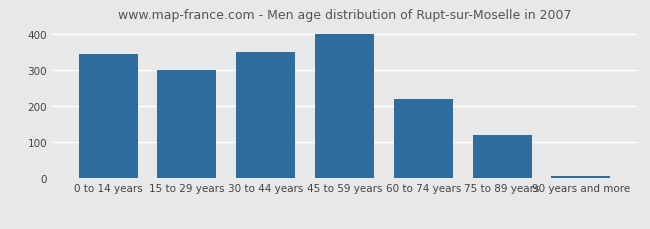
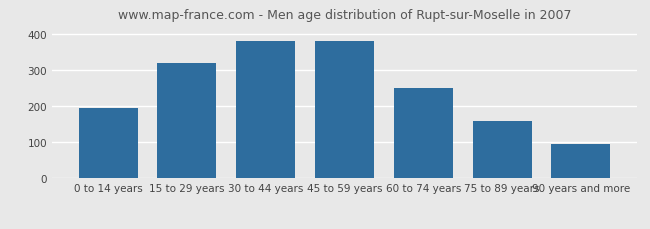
0 to 14 years: 345 -> 195
15 to 29 years: 300 -> 320
30 to 44 years: 350 -> 380
45 to 59 years: 400 -> 380
60 to 74 years: 220 -> 250
75 to 89 years: 120 -> 160
90 years and more: 8 -> 95
